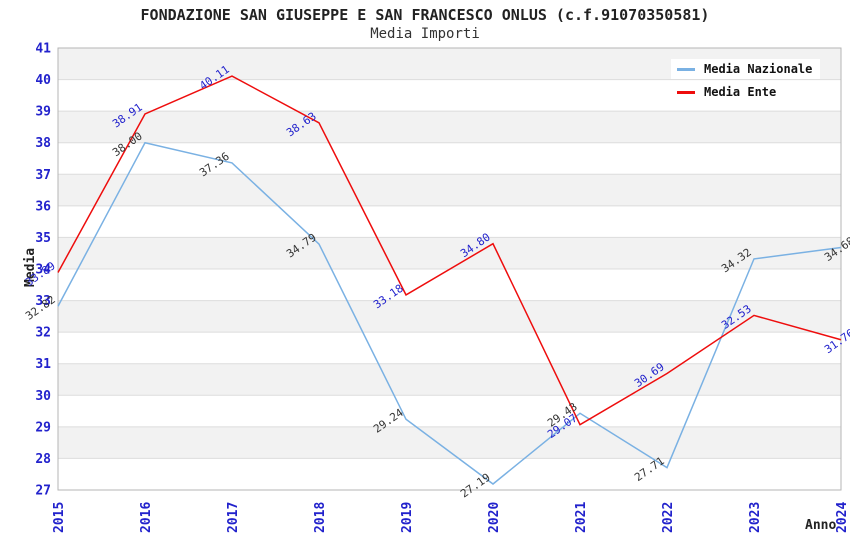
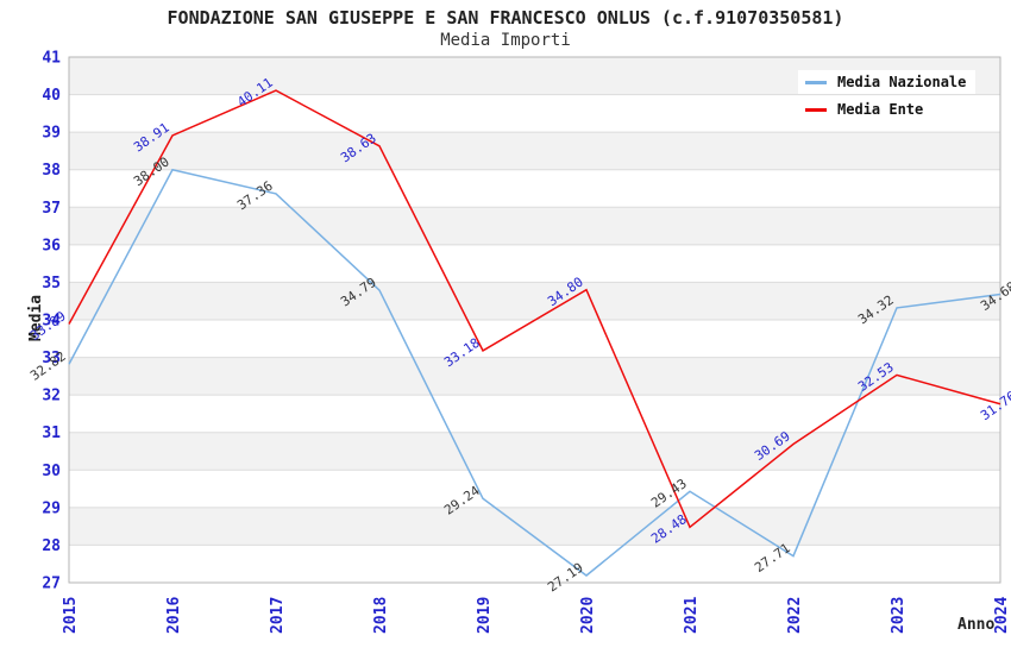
Media Ente/2021: 29.07 -> 28.48
